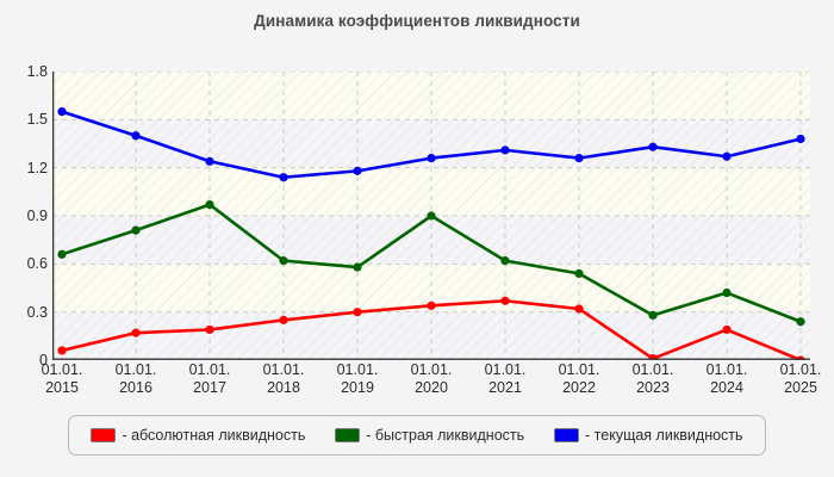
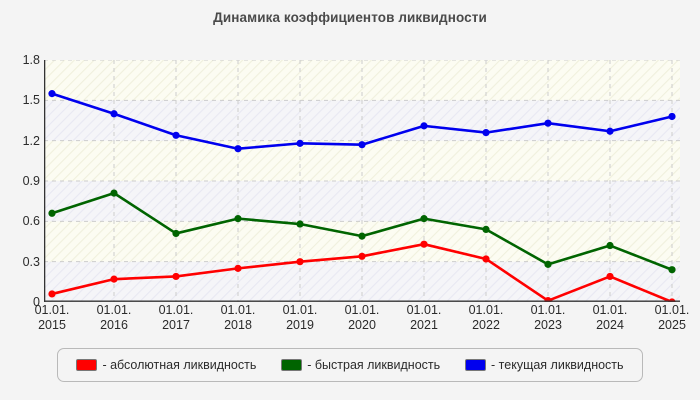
- быстрая ликвидность/01.01. 2017: 0.97 -> 0.51
- быстрая ликвидность/01.01. 2020: 0.90 -> 0.49
- текущая ликвидность/01.01. 2020: 1.26 -> 1.17
- абсолютная ликвидность/01.01. 2021: 0.37 -> 0.43
